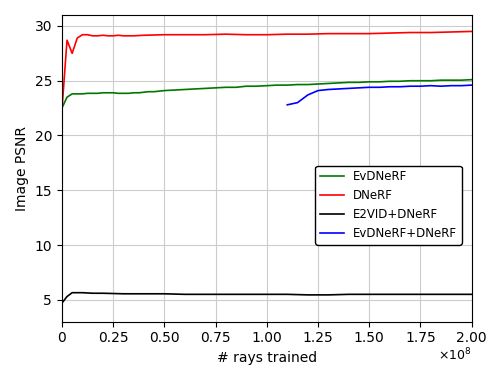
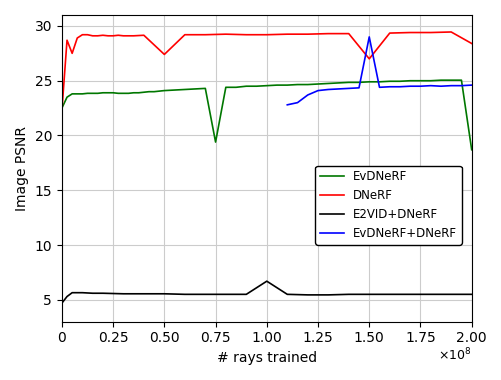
DNeRF/0.50: 29.2 -> 27.4
EvDNeRF/0.75: 24.4 -> 19.4
E2VID+DNeRF/1.00: 5.5 -> 6.7
DNeRF/1.50: 29.3 -> 27.0
EvDNeRF+DNeRF/1.50: 24.4 -> 29.0
EvDNeRF/2.00: 25.1 -> 18.7
DNeRF/2.00: 29.5 -> 28.4
